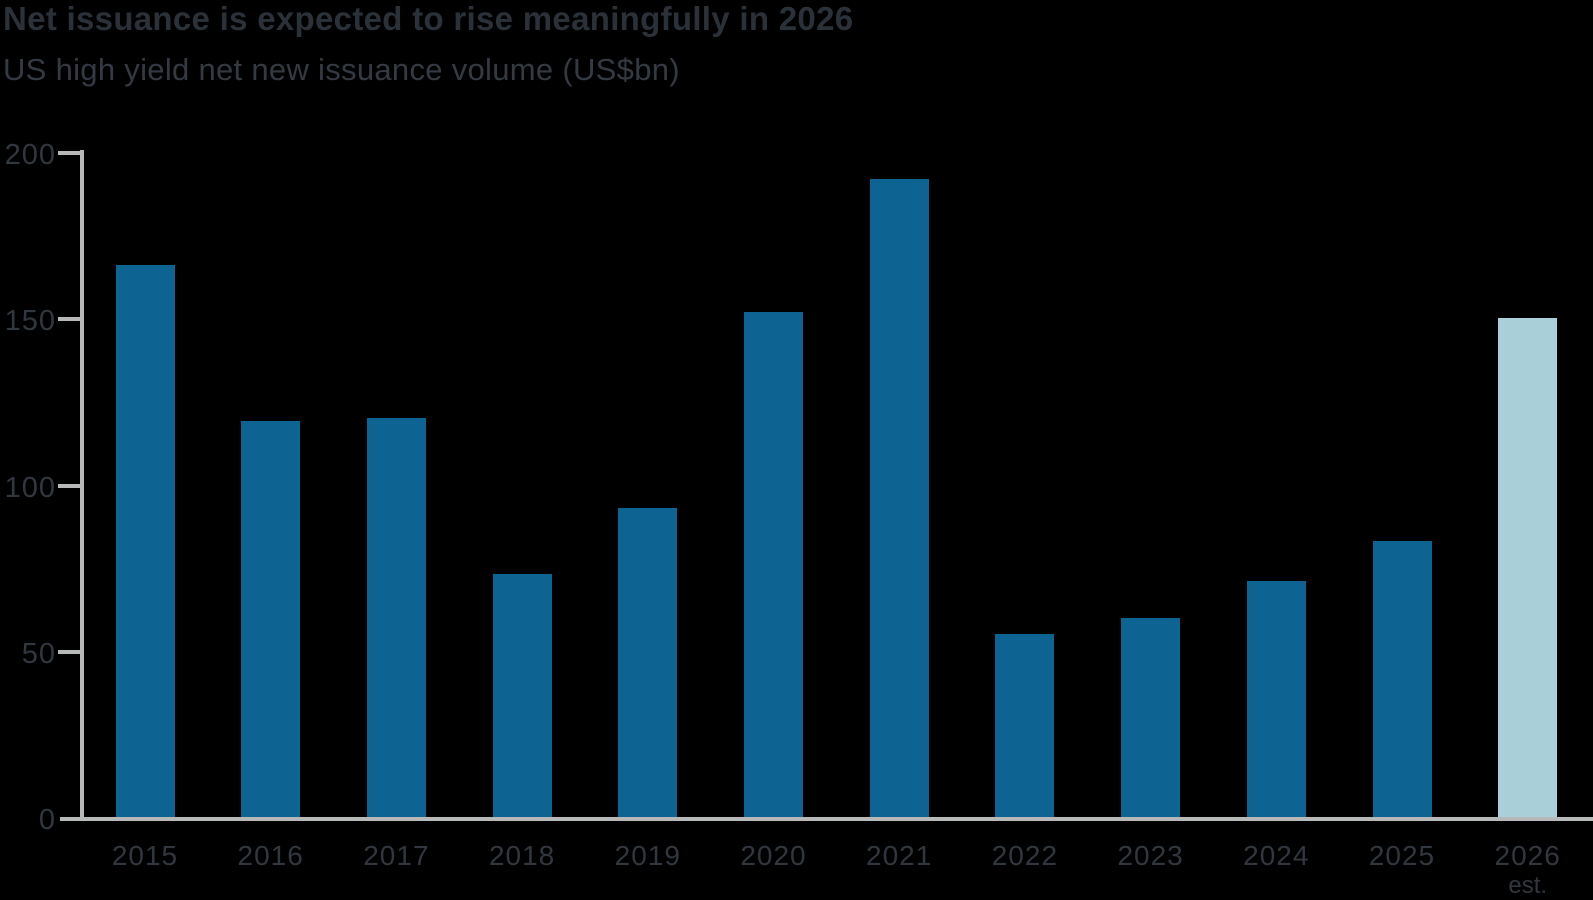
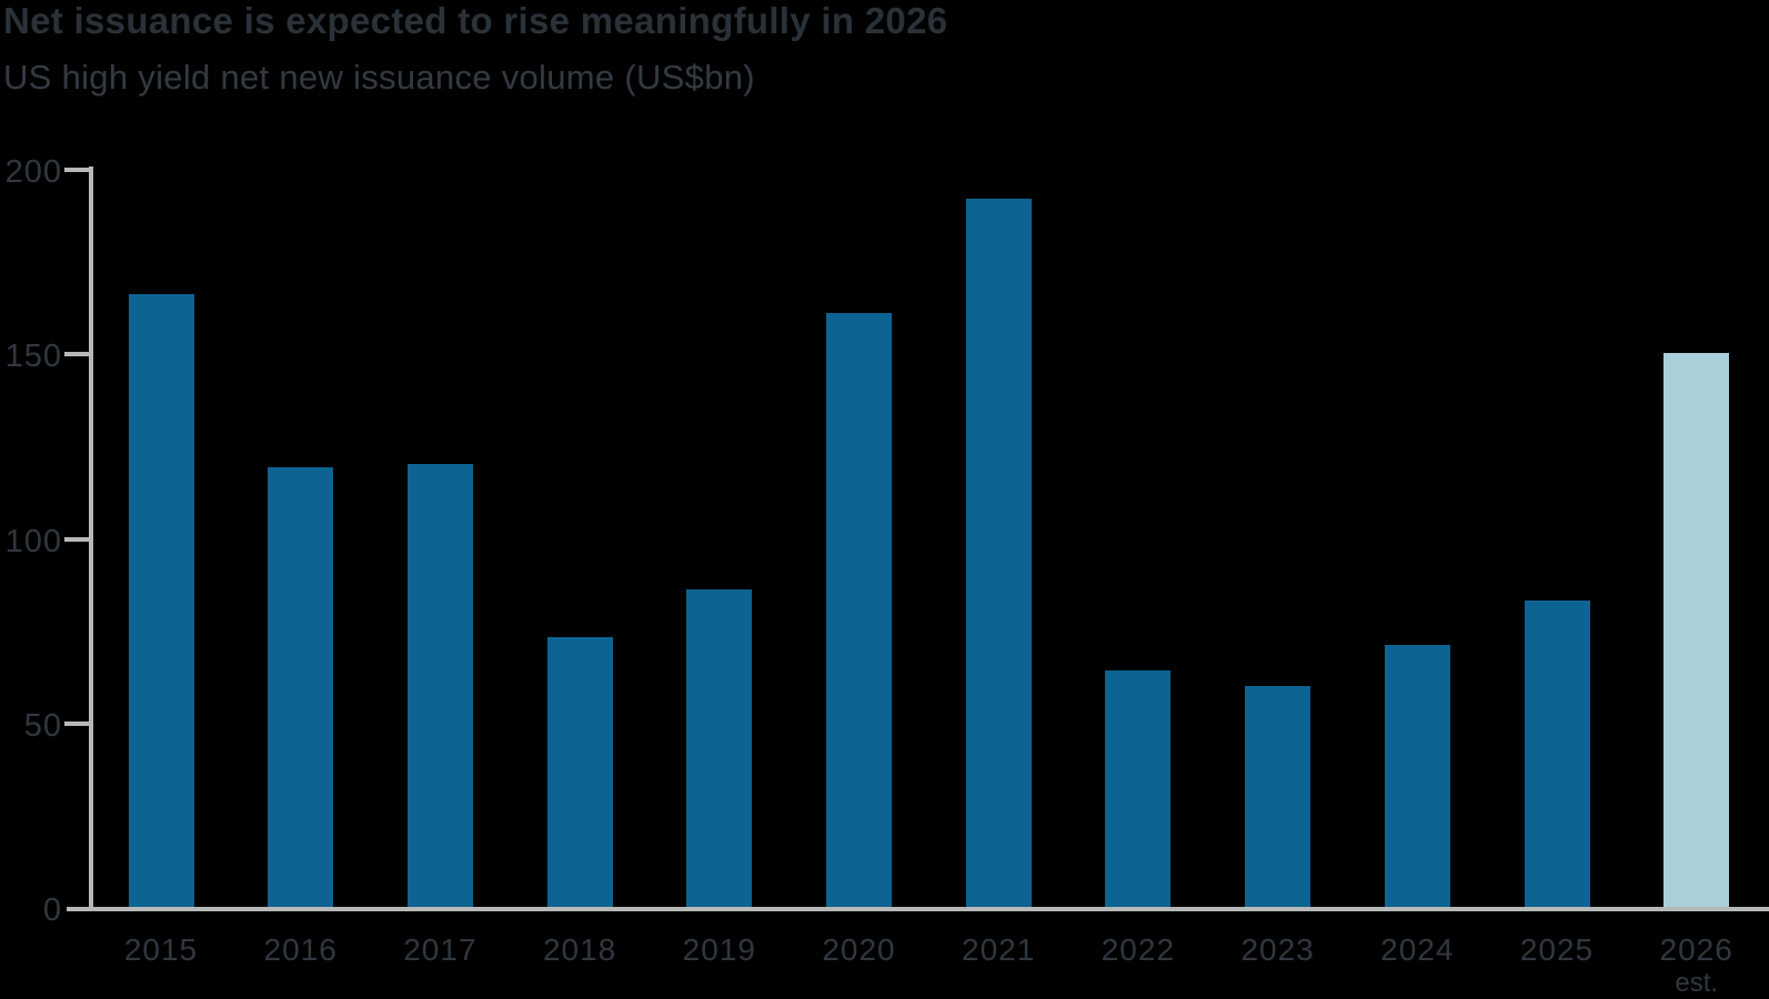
2019: 93 -> 86
2020: 152 -> 161
2022: 55 -> 64
